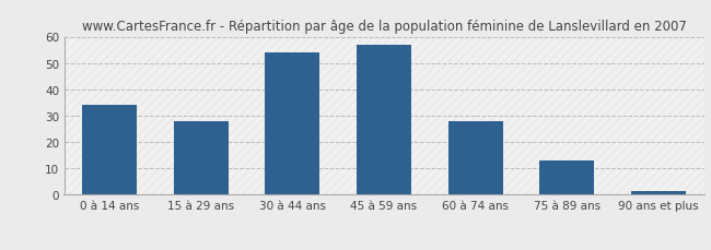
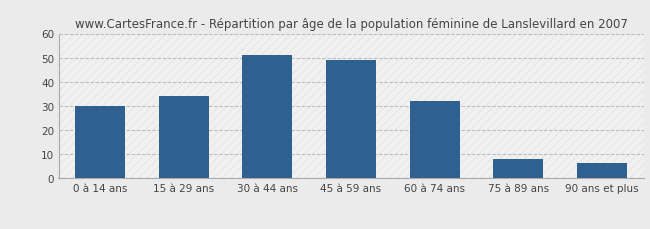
0 à 14 ans: 34.0 -> 30.0
15 à 29 ans: 28.0 -> 34.0
30 à 44 ans: 54.0 -> 51.0
45 à 59 ans: 57.0 -> 49.0
60 à 74 ans: 28.0 -> 32.0
75 à 89 ans: 13.0 -> 8.0
90 ans et plus: 1.5 -> 6.5
